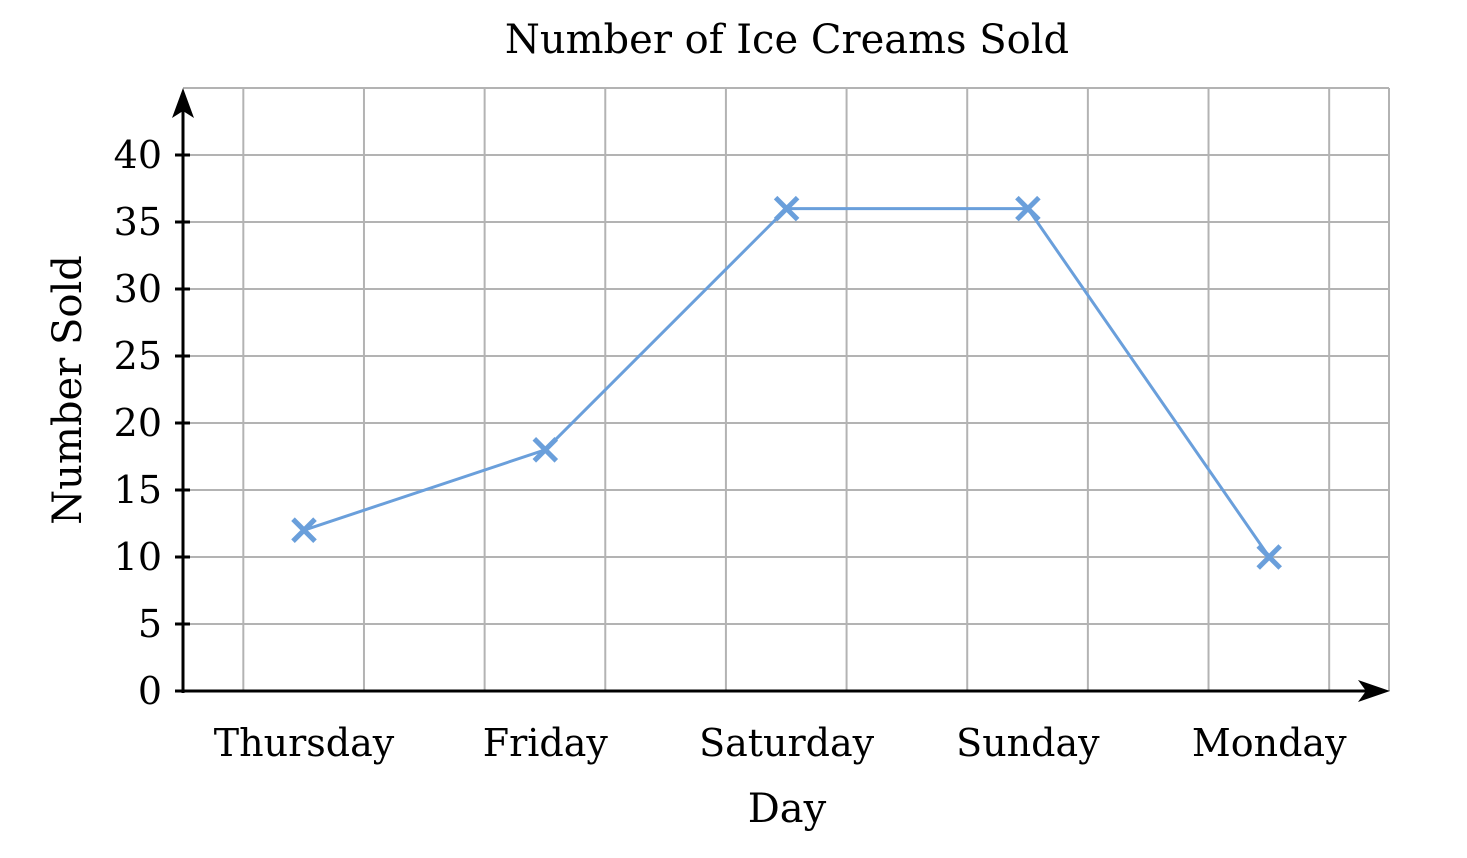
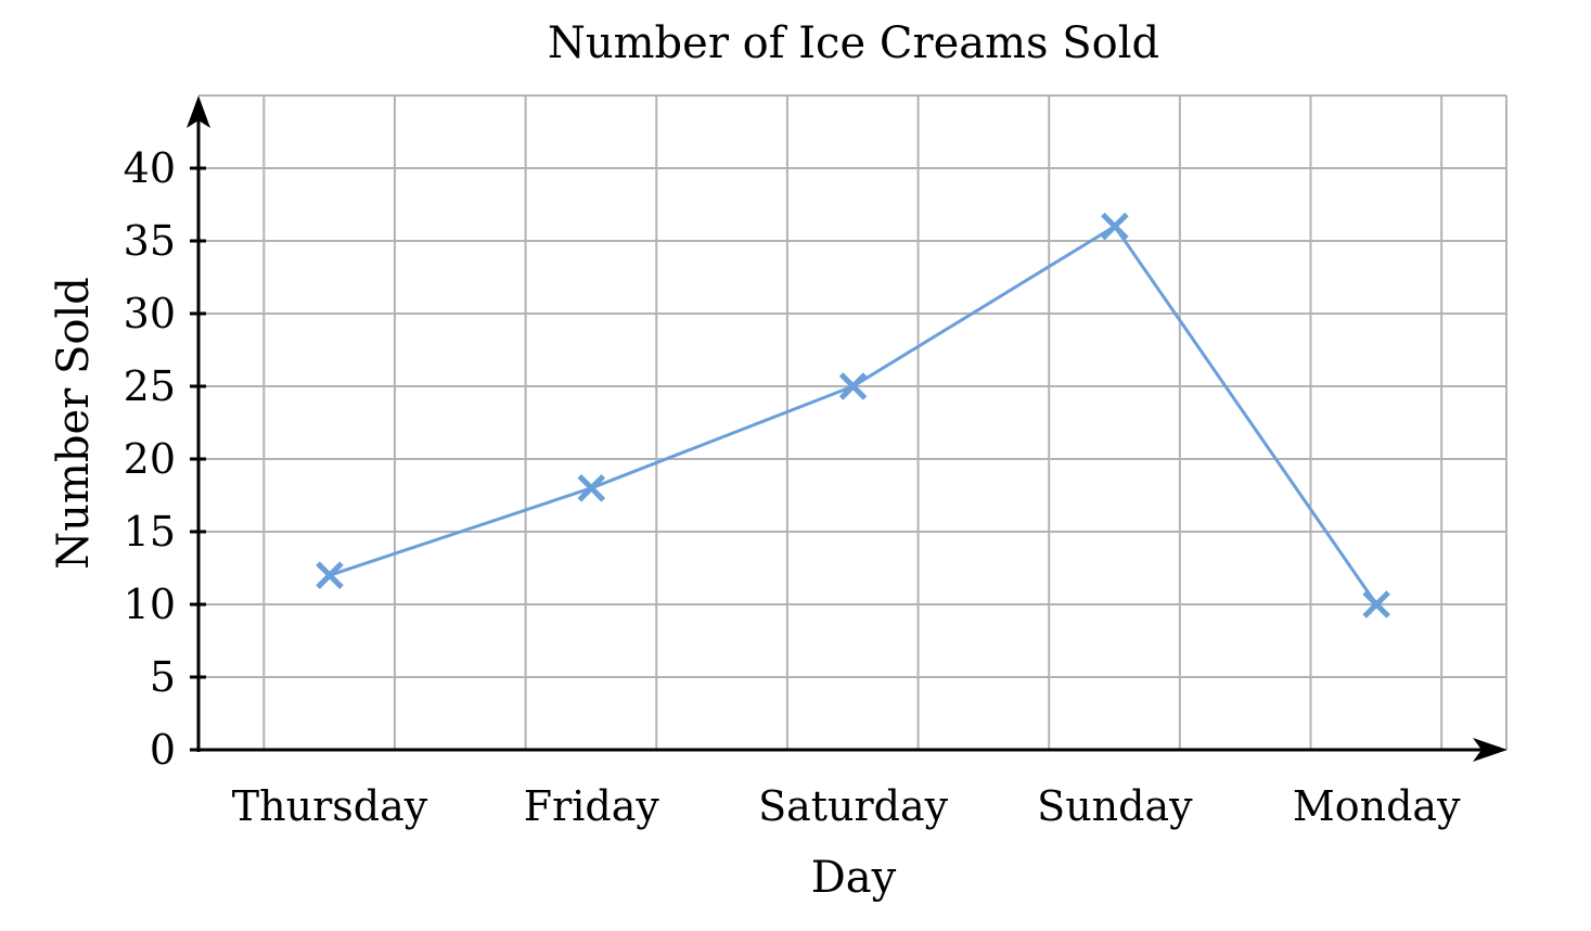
Saturday: 36 -> 25
